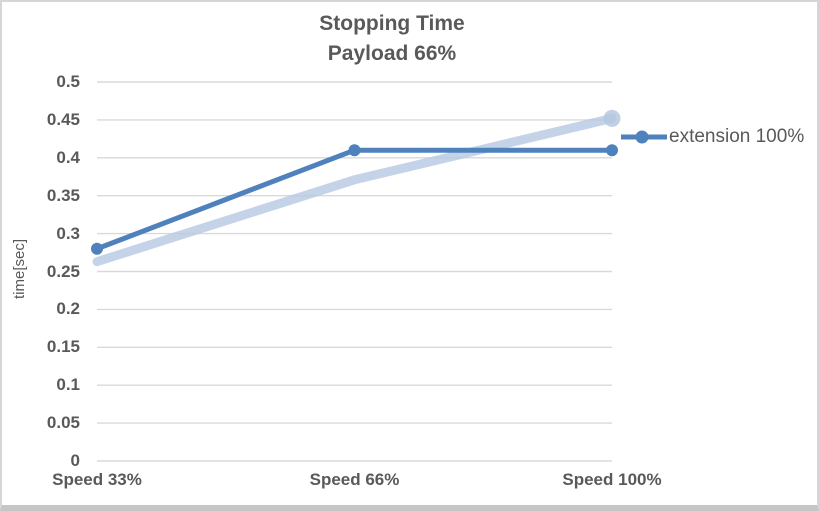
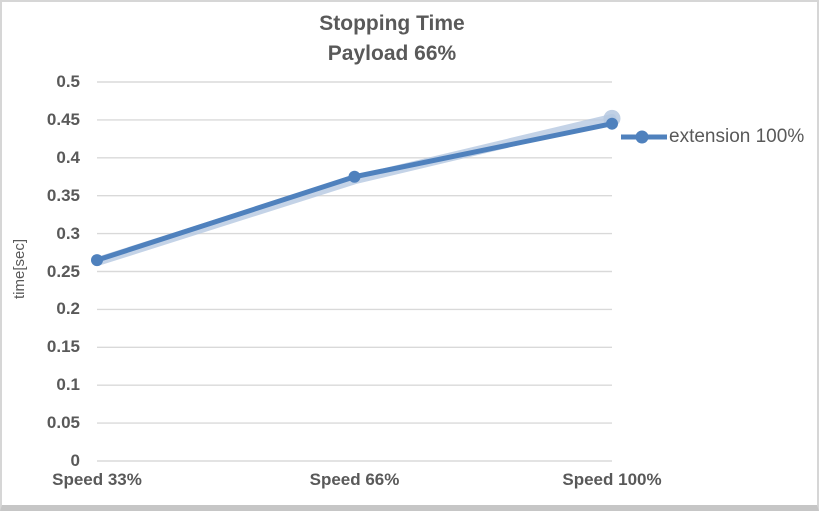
Speed 33%: 0.28 -> 0.27
Speed 66%: 0.41 -> 0.38
Speed 100%: 0.41 -> 0.45
